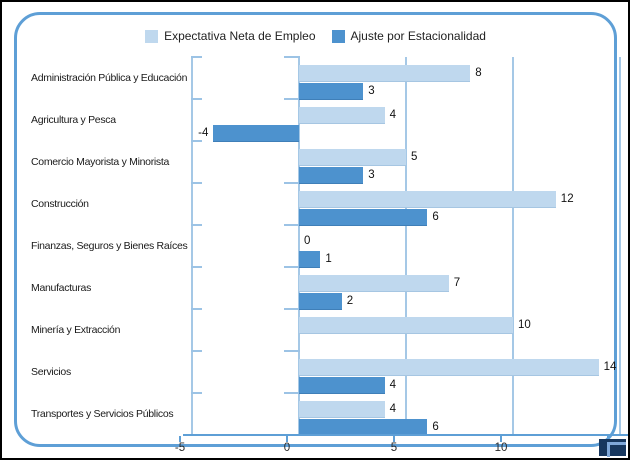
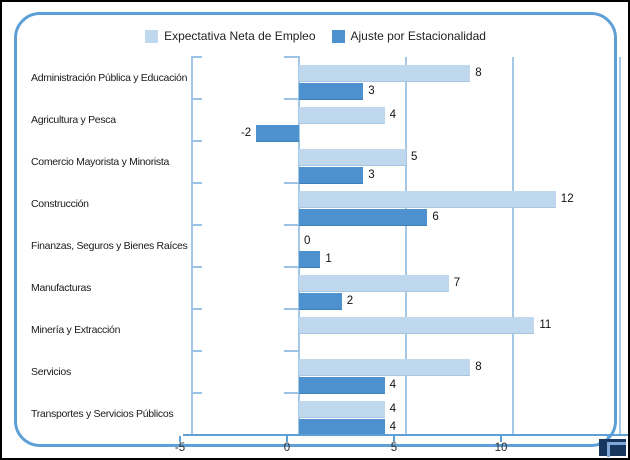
Ajuste por Estacionalidad/Agricultura y Pesca: -4 -> -2
Expectativa Neta de Empleo/Minería y Extracción: 10 -> 11
Expectativa Neta de Empleo/Servicios: 14 -> 8
Ajuste por Estacionalidad/Transportes y Servicios Públicos: 6 -> 4
